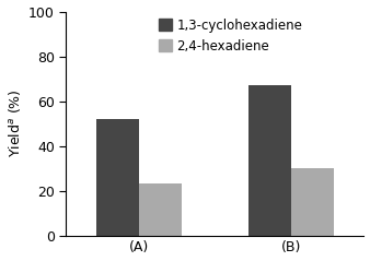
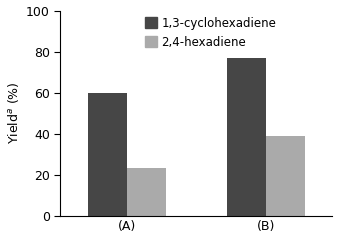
1,3-cyclohexadiene/(A): 52 -> 60
1,3-cyclohexadiene/(B): 67 -> 77
2,4-hexadiene/(B): 30 -> 39
